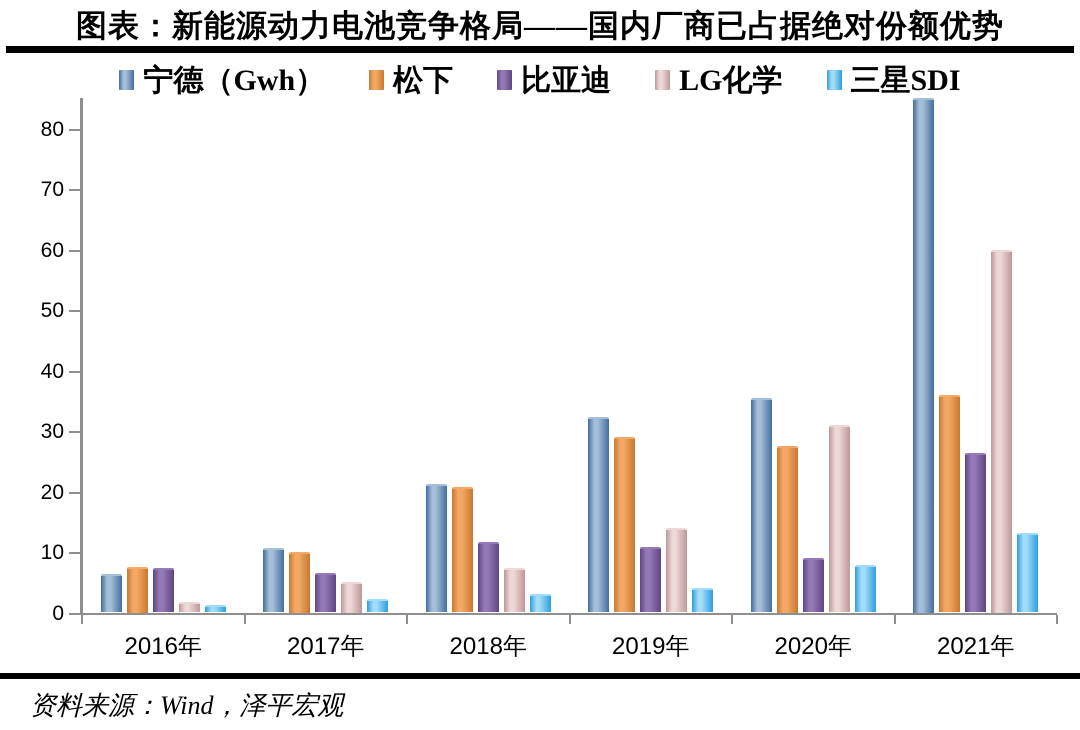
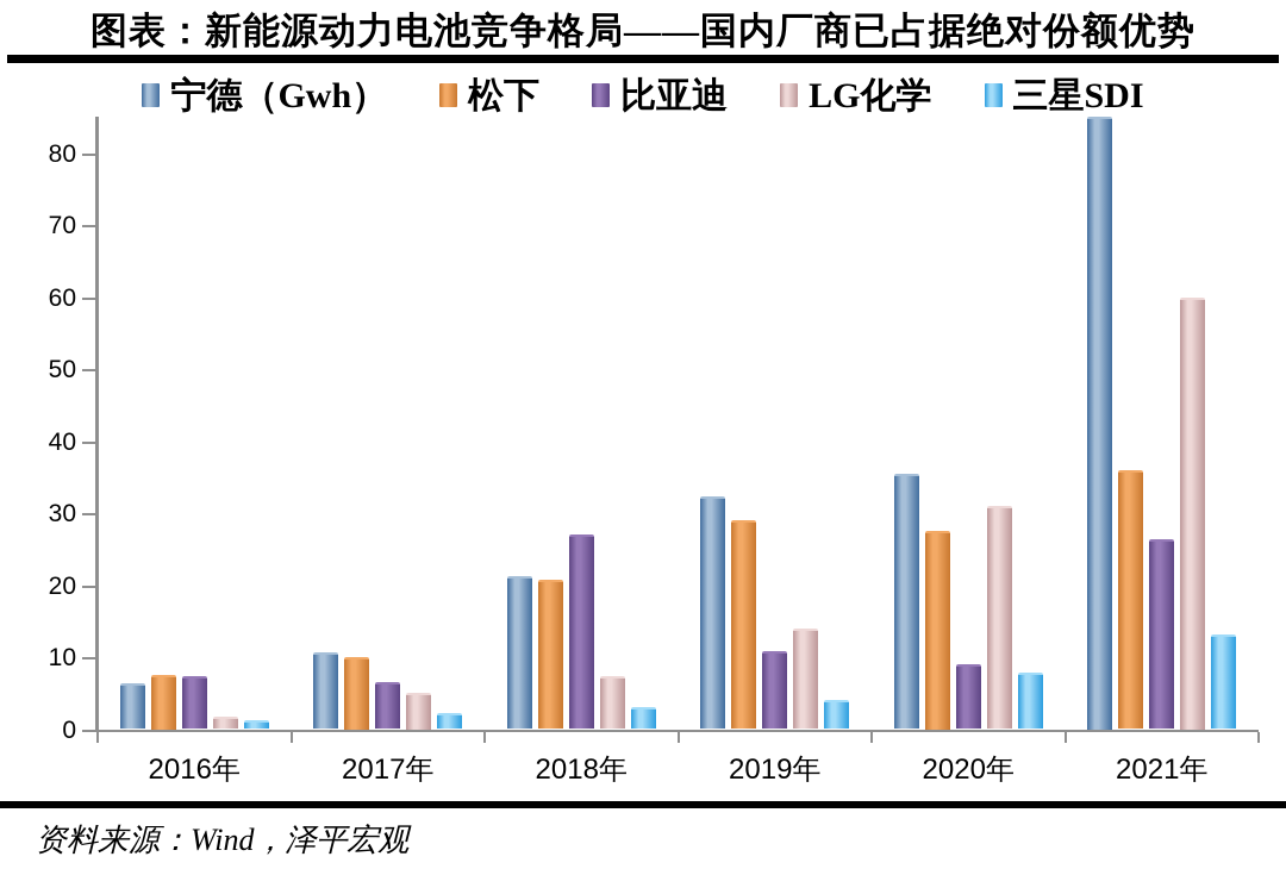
比亚迪/2018年: 12 -> 27
